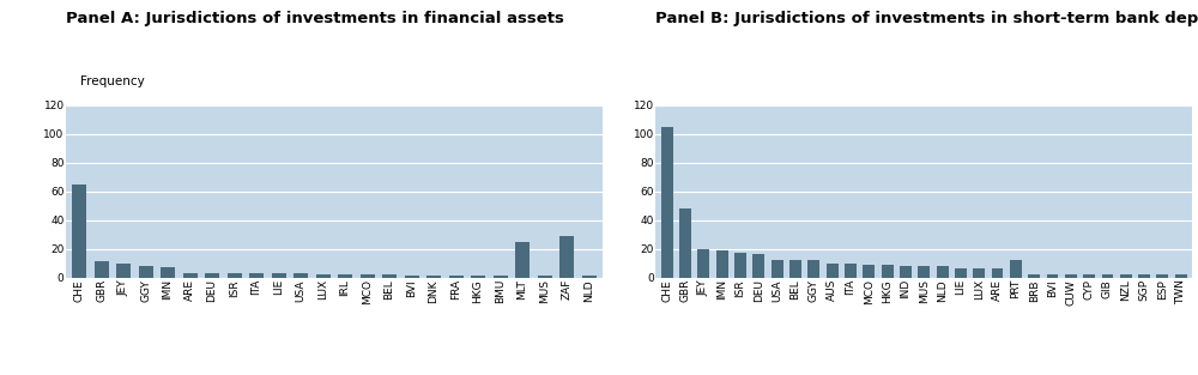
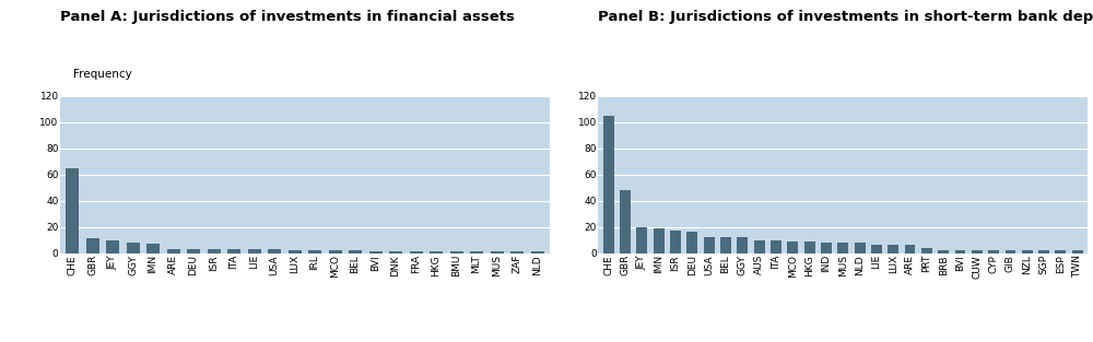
MLT: 25 -> 1
ZAF: 29 -> 1
PRT: 12 -> 4
